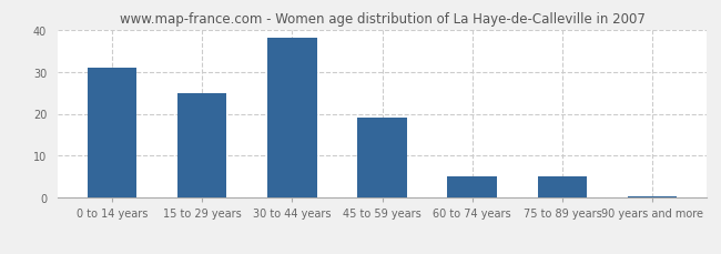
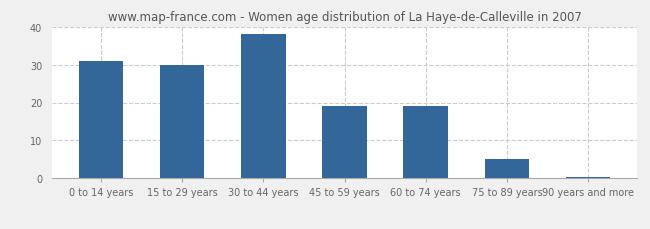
15 to 29 years: 25.0 -> 30.0
60 to 74 years: 5.0 -> 19.0
